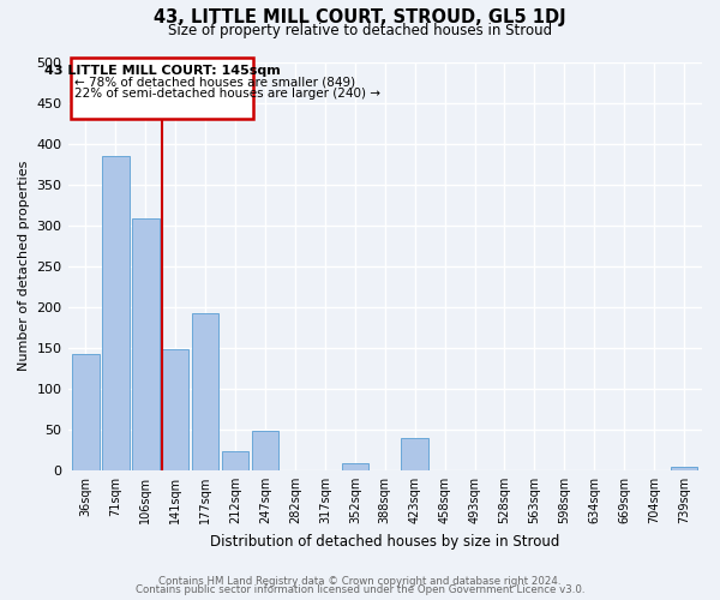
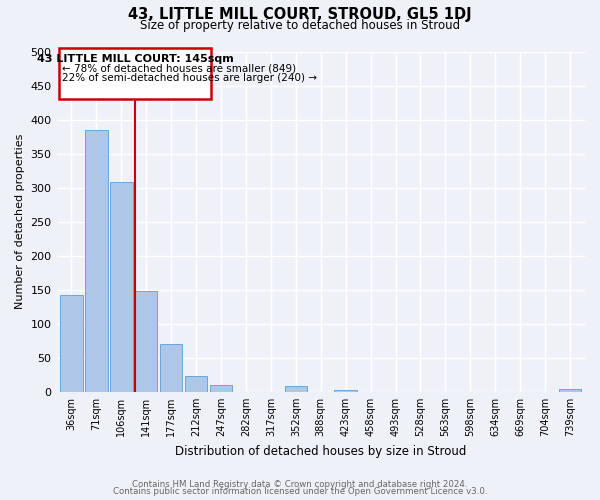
177sqm: 192 -> 70
247sqm: 48 -> 10
423sqm: 40 -> 3
